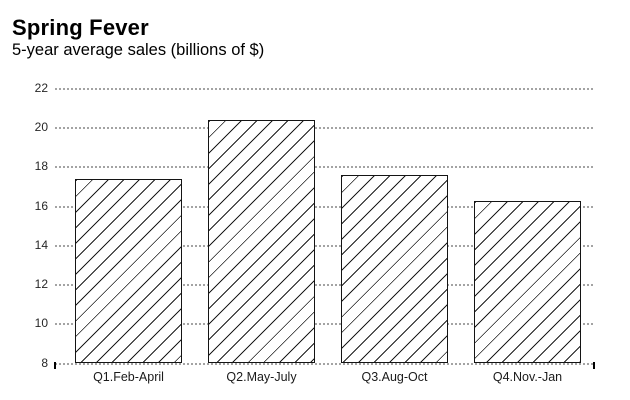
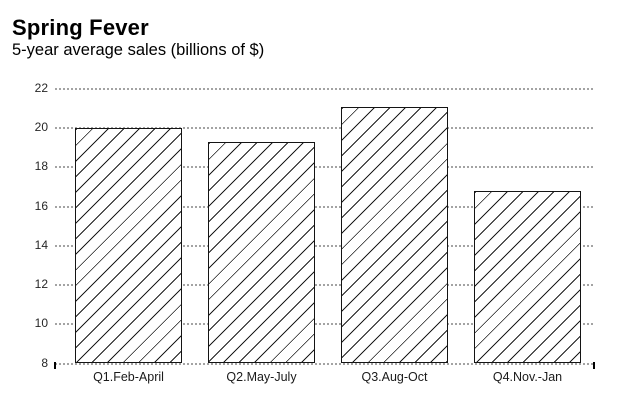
Q1.Feb-April: 17.4 -> 20.0
Q2.May-July: 20.4 -> 19.3
Q3.Aug-Oct: 17.6 -> 21.1
Q4.Nov.-Jan: 16.3 -> 16.8
